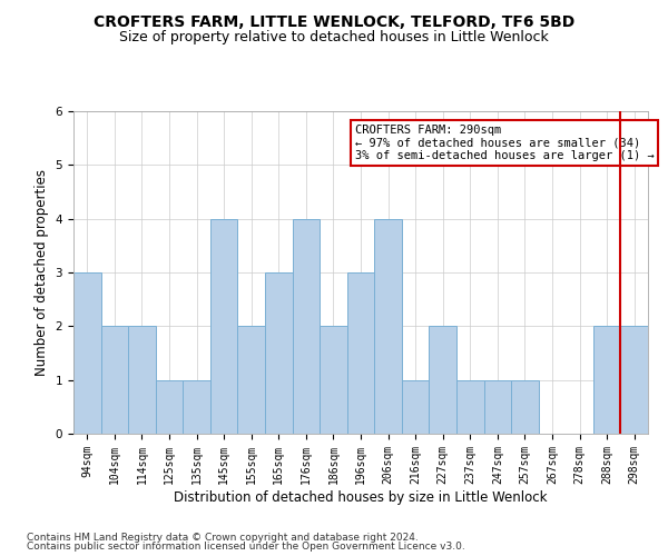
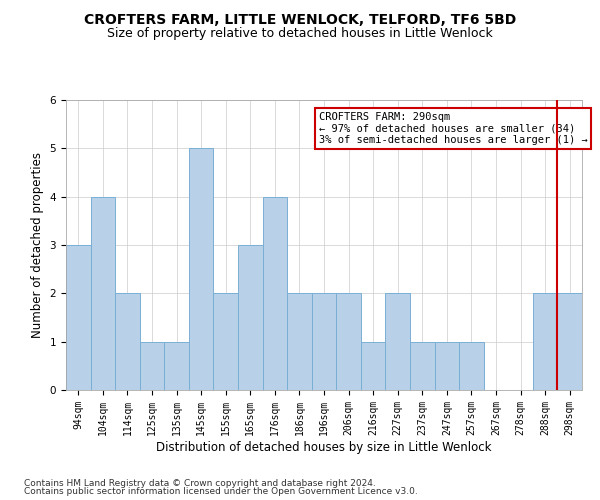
104sqm: 2 -> 4
145sqm: 4 -> 5
196sqm: 3 -> 2
206sqm: 4 -> 2
